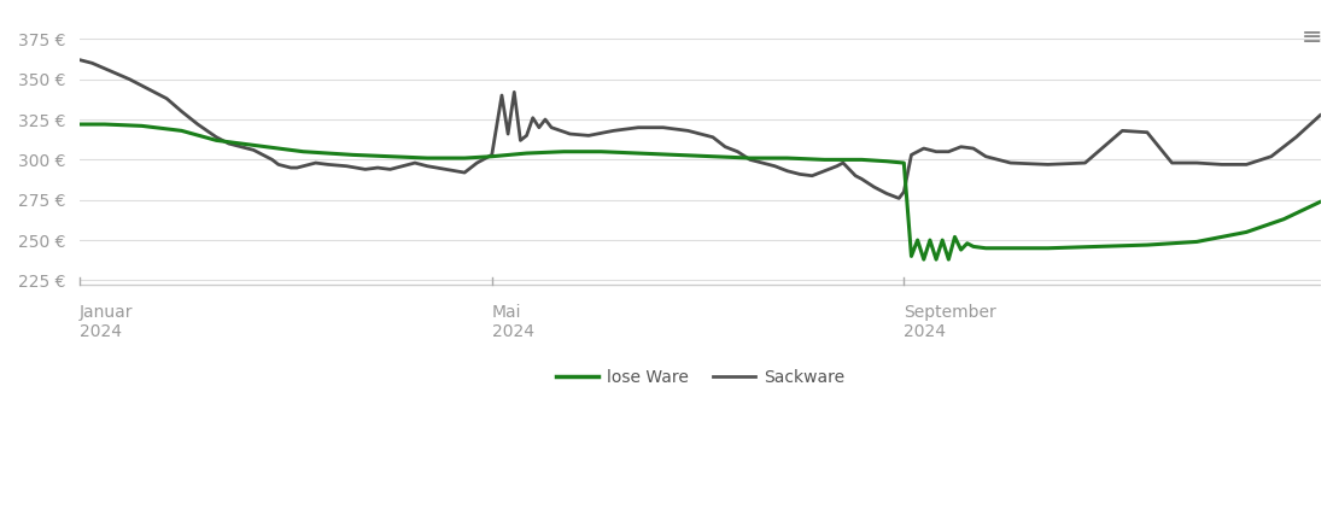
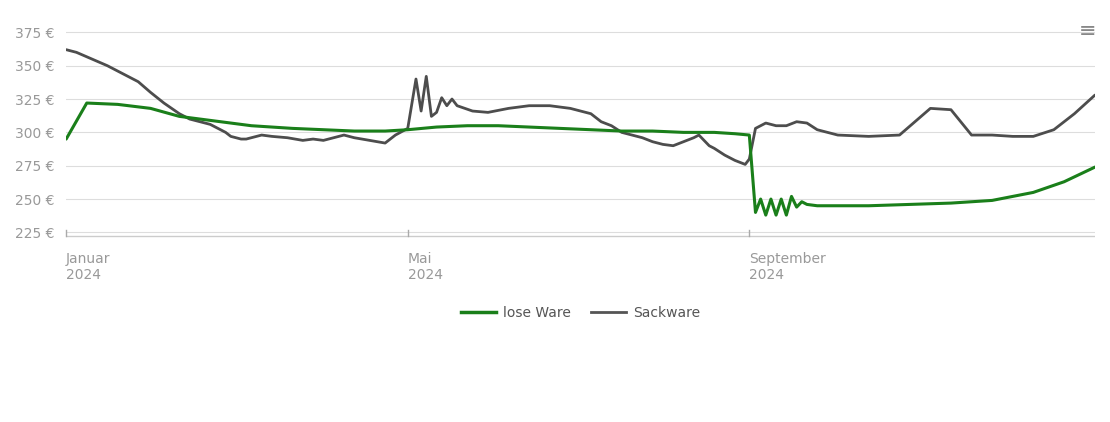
lose Ware/Januar 2024: 322 € -> 295 €
